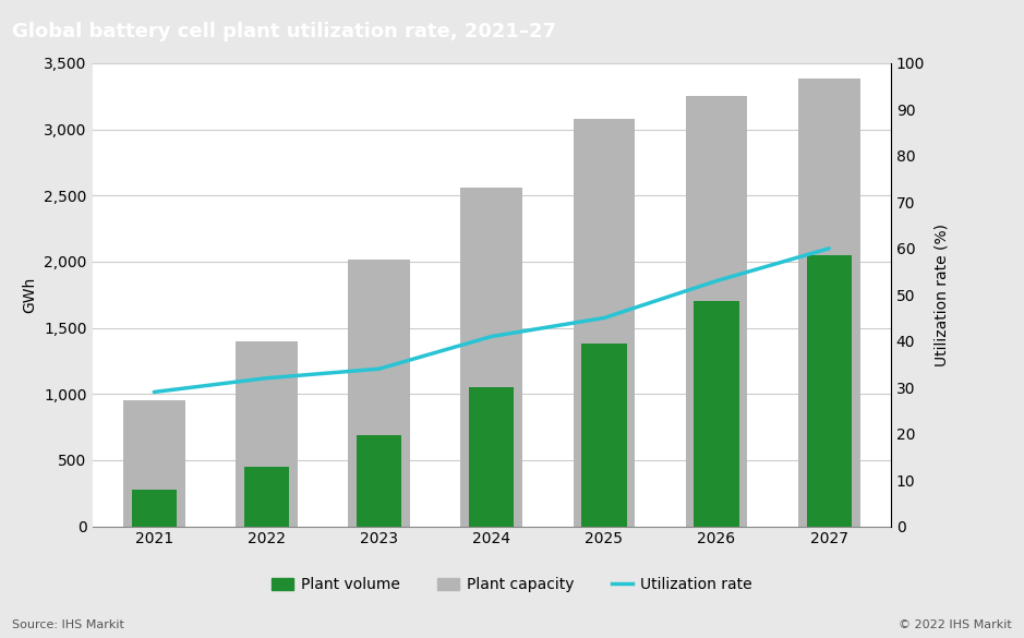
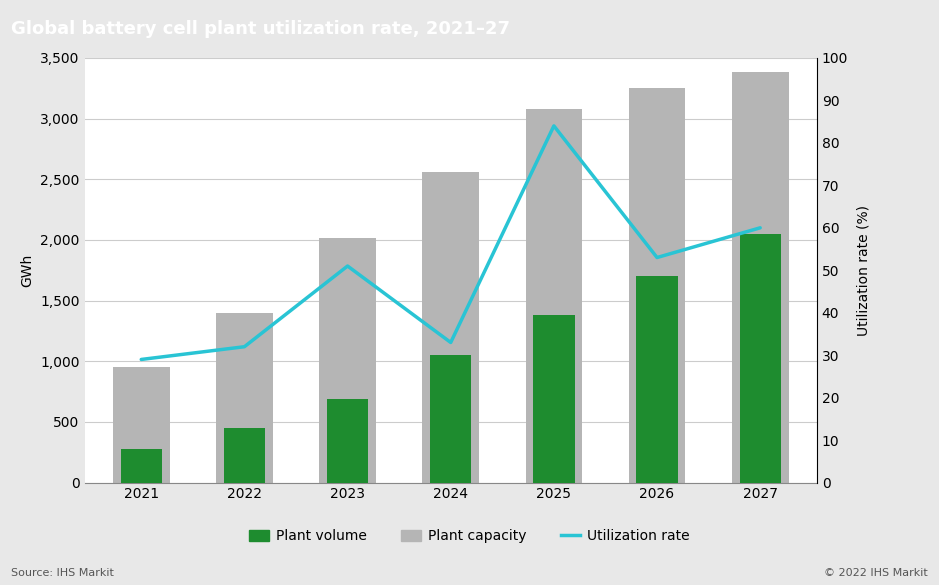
Utilization rate/2023: 34 -> 51
Utilization rate/2024: 41 -> 33
Utilization rate/2025: 45 -> 84
